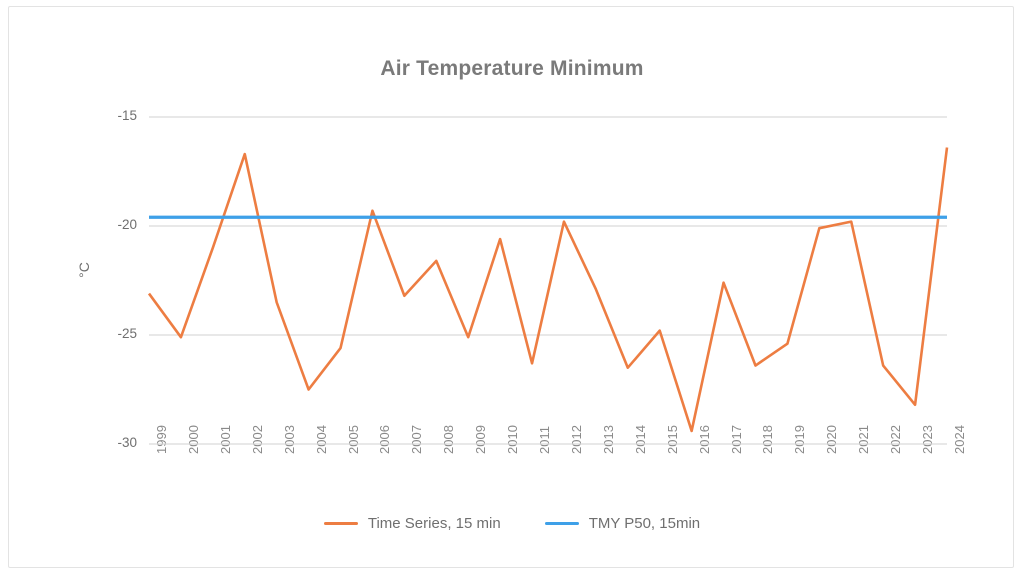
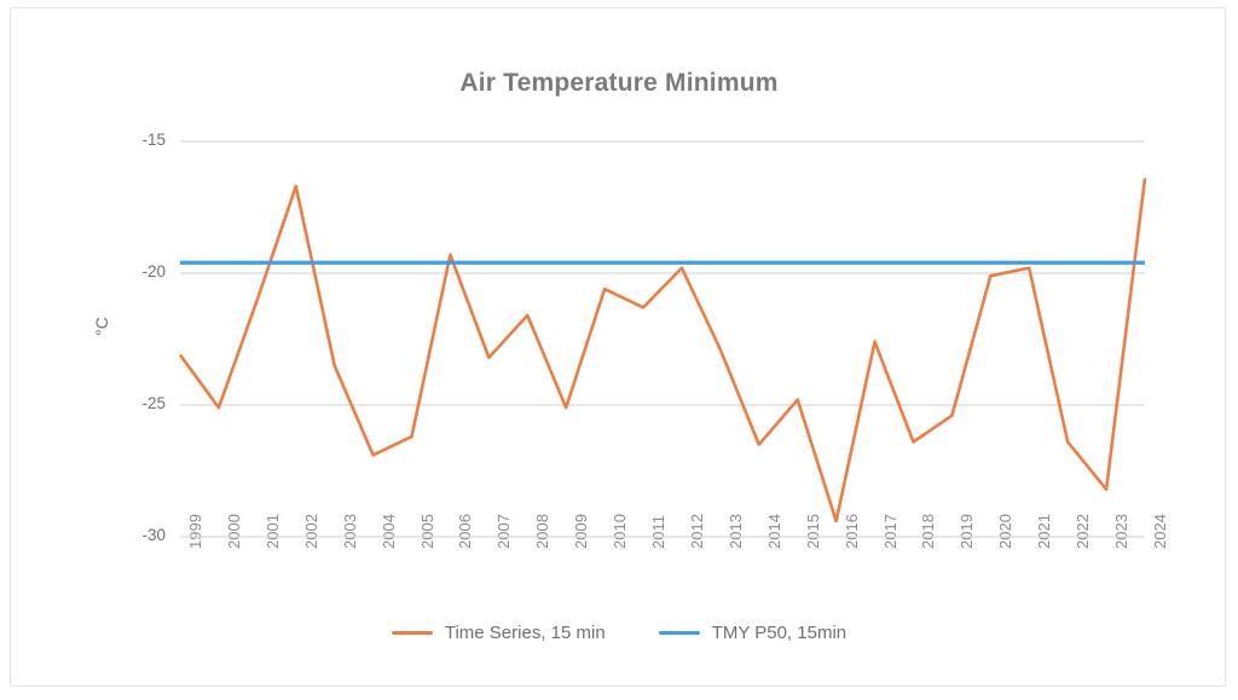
Time Series, 15 min/2004: -27.5 -> -26.9
Time Series, 15 min/2005: -25.6 -> -26.2
Time Series, 15 min/2011: -26.3 -> -21.3
